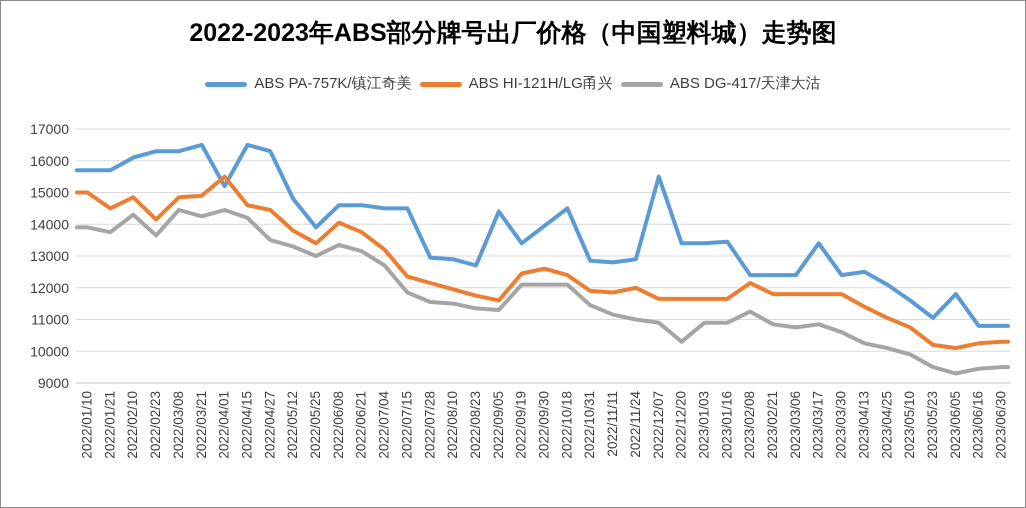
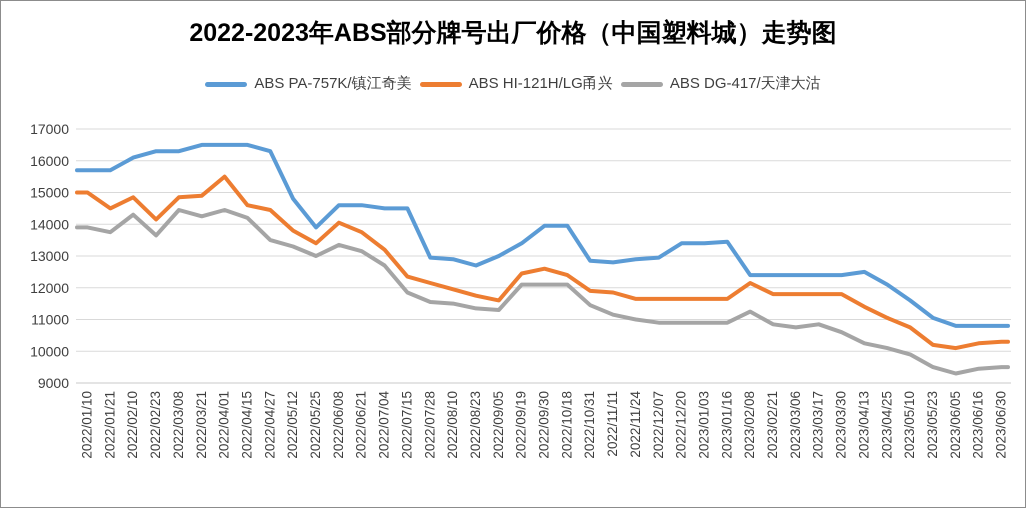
ABS PA-757K/镇江奇美/2022/04/01: 15200 -> 16500
ABS PA-757K/镇江奇美/2022/09/05: 14400 -> 13000
ABS PA-757K/镇江奇美/2022/10/18: 14500 -> 14000
ABS HI-121H/LG甬兴/2022/11/24: 12000 -> 11600
ABS PA-757K/镇江奇美/2022/12/07: 15500 -> 13000
ABS DG-417/天津大沽/2022/12/20: 10300 -> 10900
ABS PA-757K/镇江奇美/2023/03/17: 13400 -> 12400
ABS PA-757K/镇江奇美/2023/06/05: 11800 -> 10800
